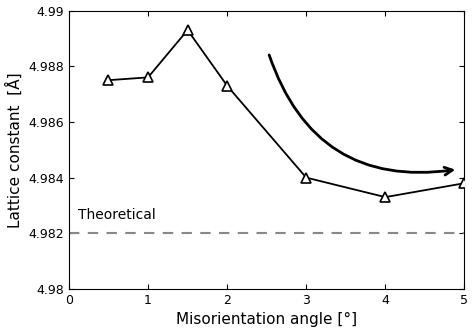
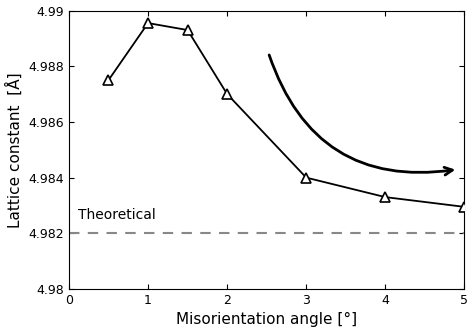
1: 4.98760 -> 4.98955
2: 4.98730 -> 4.98700
5: 4.98380 -> 4.98295
